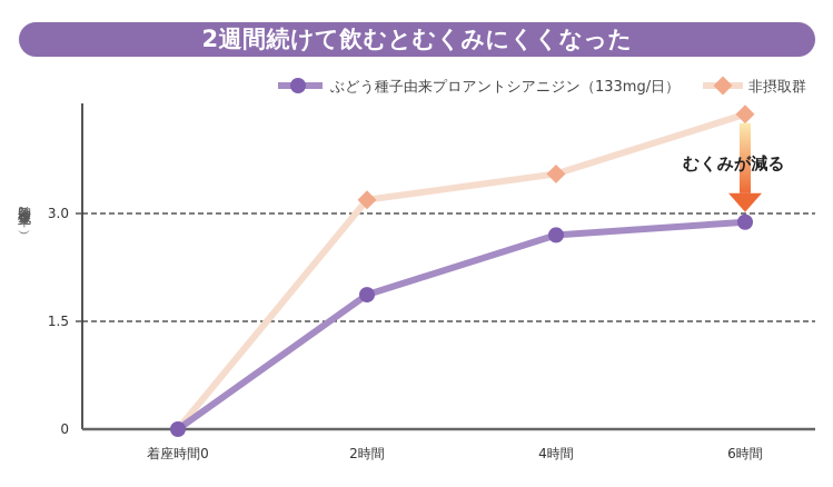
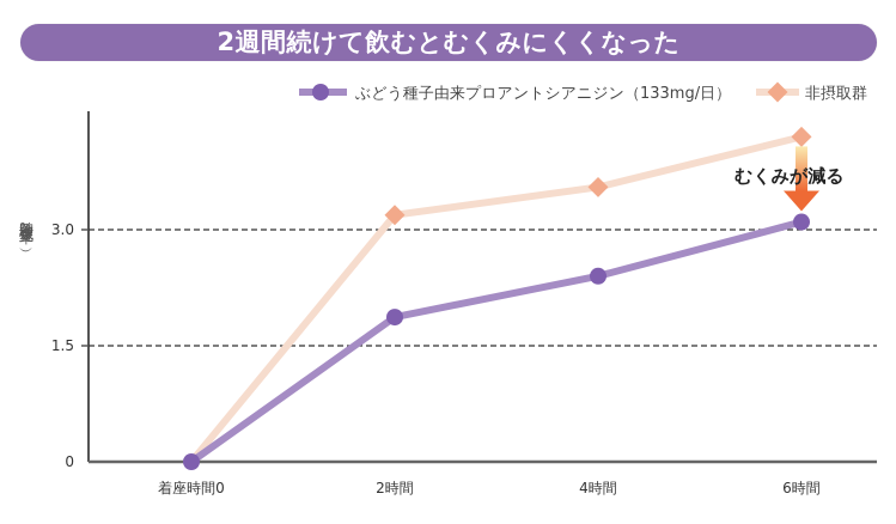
ぶどう種子由来プロアントシアニジン（133mg/日）/4時間: 2.7 -> 2.4
ぶどう種子由来プロアントシアニジン（133mg/日）/6時間: 2.9 -> 3.1
非摂取群/6時間: 4.4 -> 4.2
